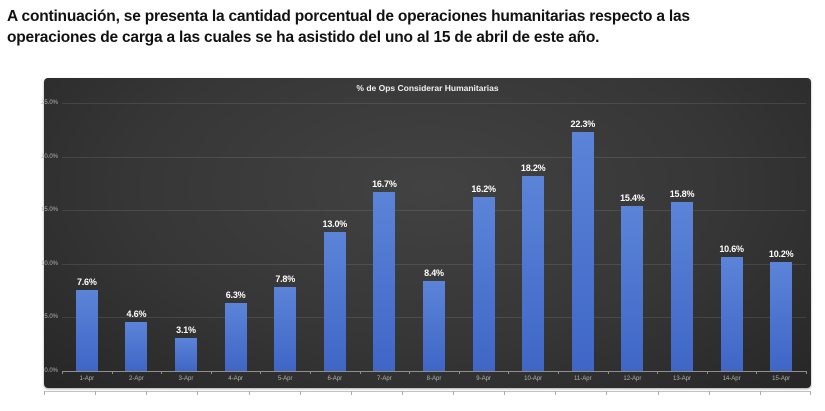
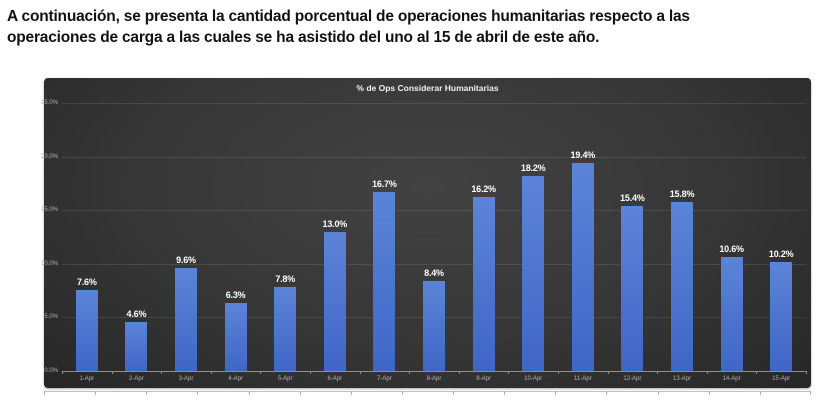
3-Apr: 3.1% -> 9.6%
11-Apr: 22.3% -> 19.4%
